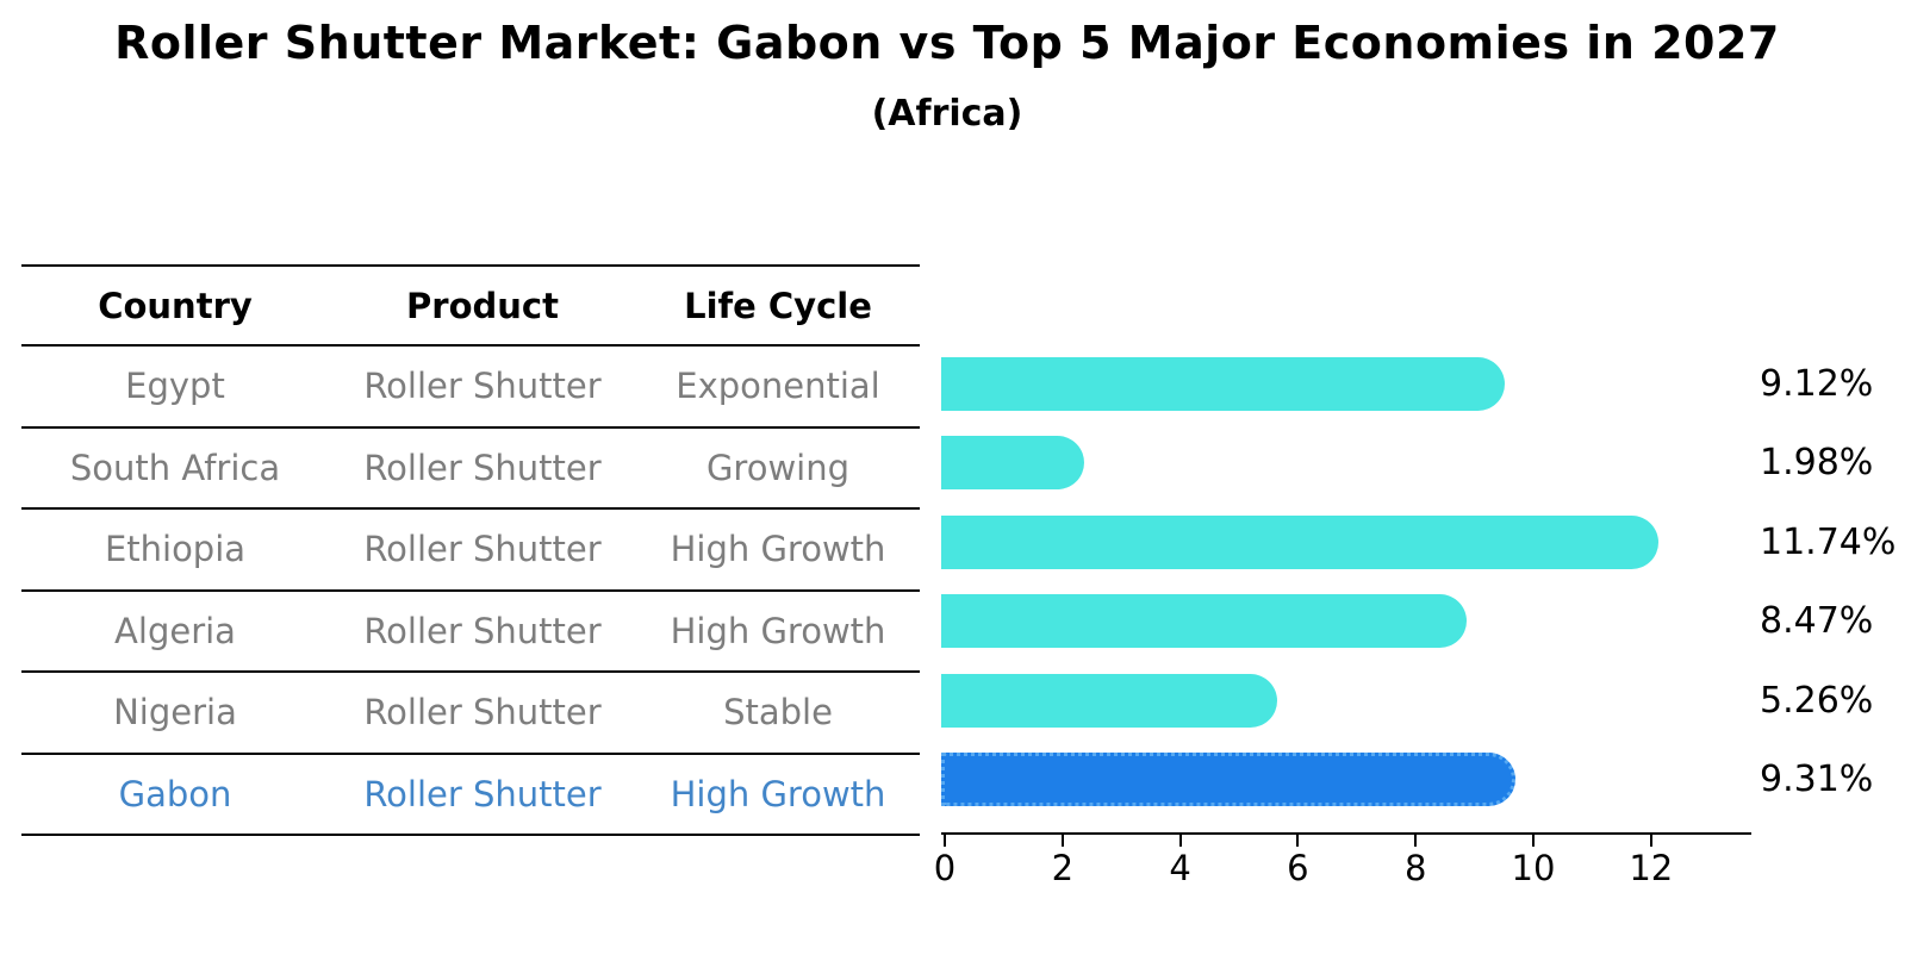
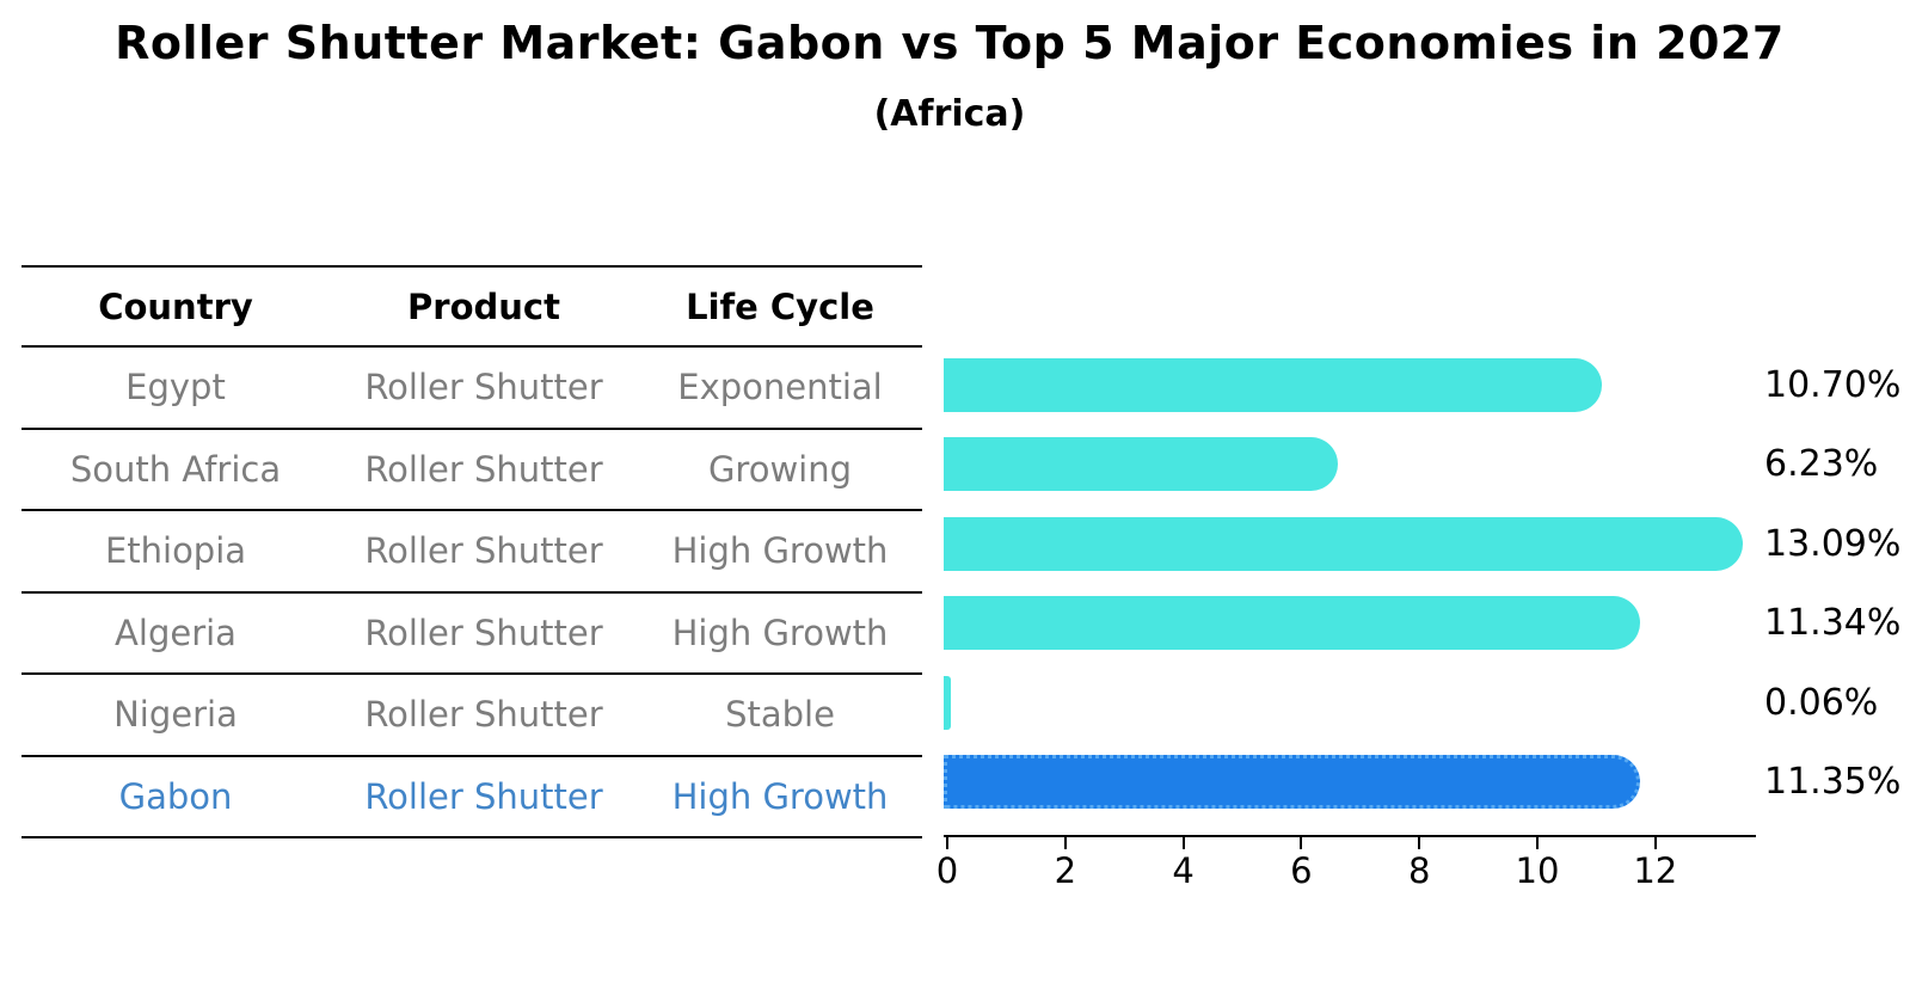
Egypt: 9.12% -> 10.70%
South Africa: 1.98% -> 6.23%
Ethiopia: 11.74% -> 13.09%
Algeria: 8.47% -> 11.34%
Nigeria: 5.26% -> 0.06%
Gabon: 9.31% -> 11.35%
